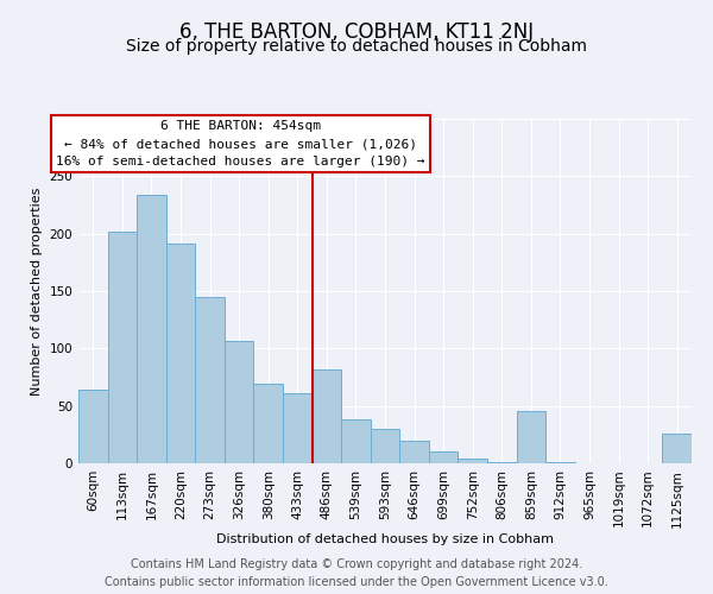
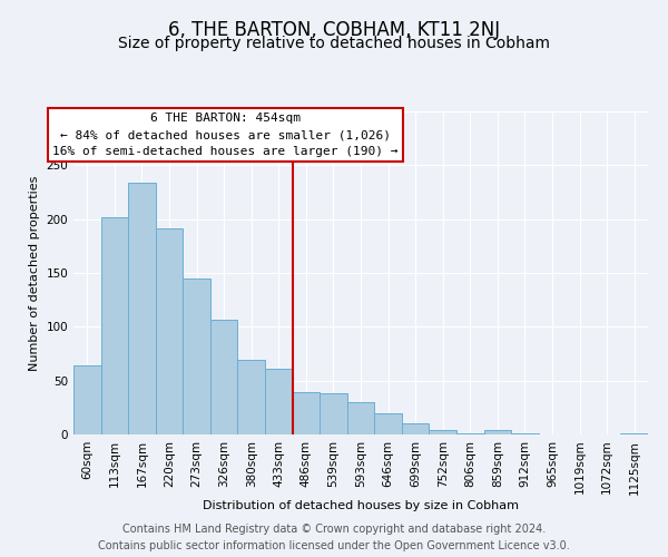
486sqm: 82 -> 39
859sqm: 46 -> 4
1125sqm: 26 -> 1
